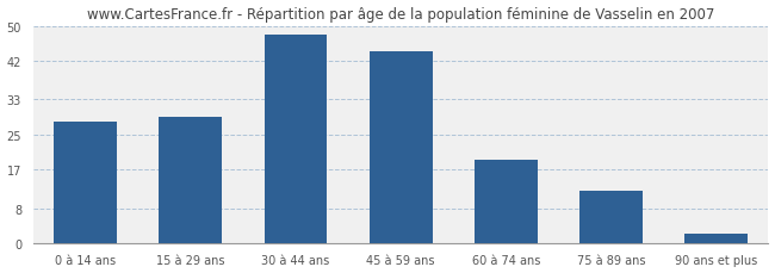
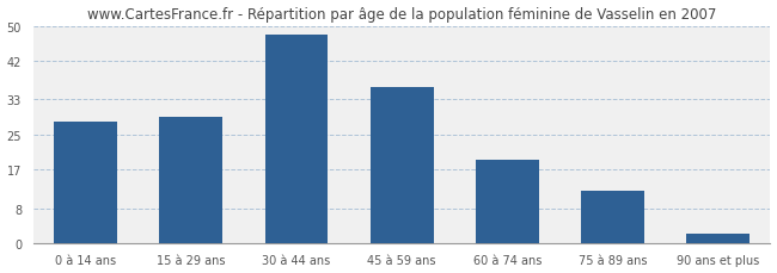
45 à 59 ans: 44 -> 36
